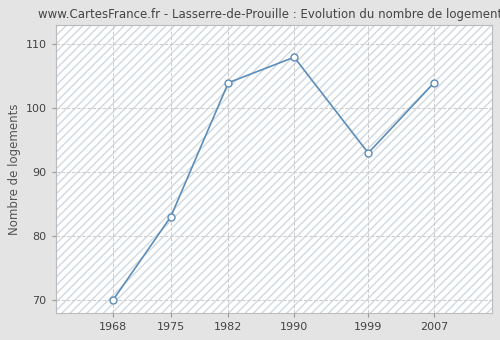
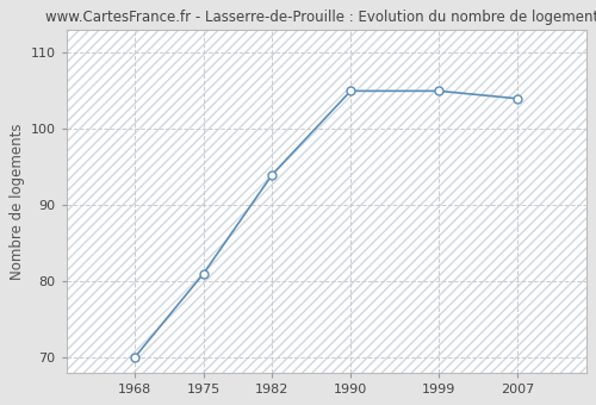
1975: 83 -> 81
1982: 104 -> 94
1990: 108 -> 105
1999: 93 -> 105
